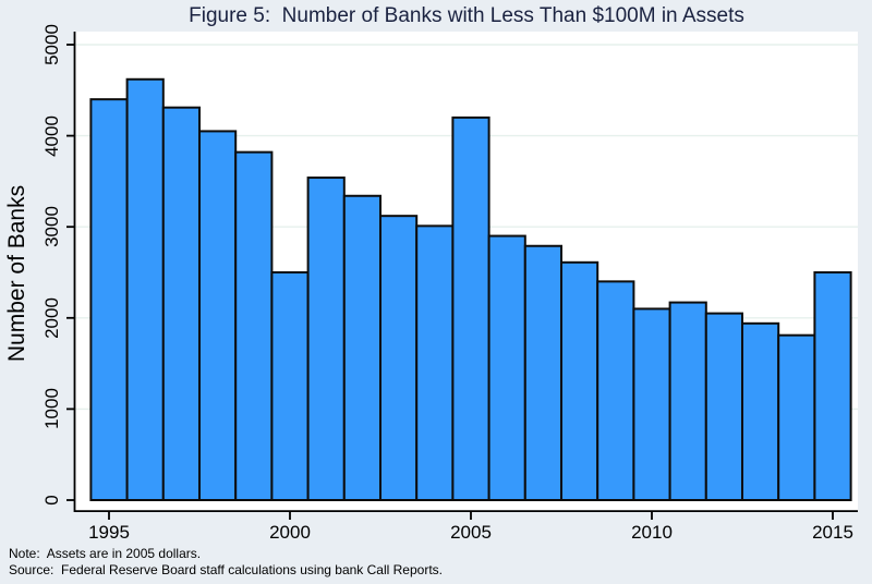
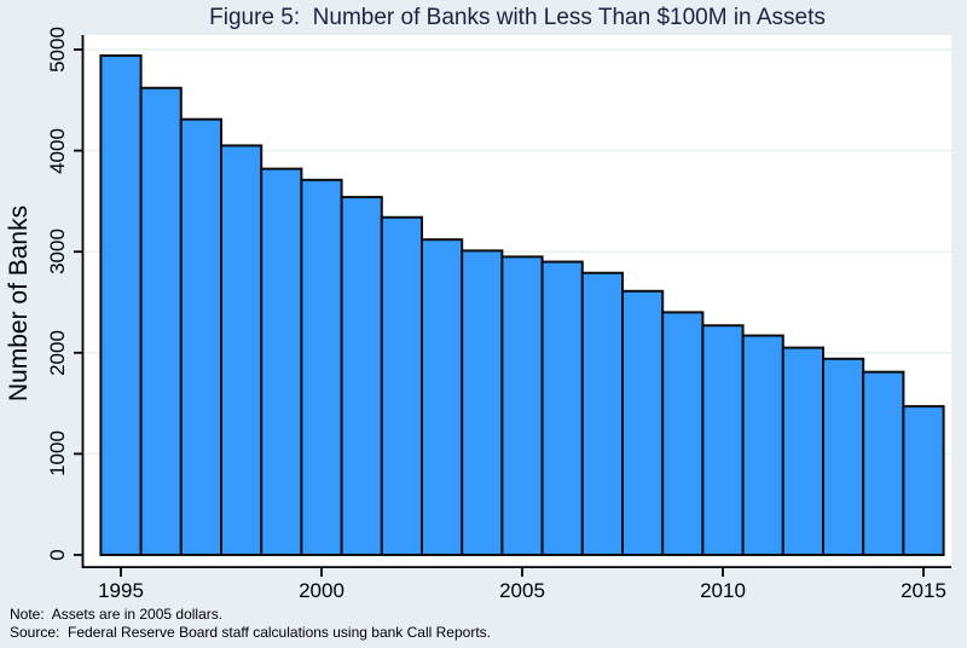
1995: 4400 -> 4900
2000: 2500 -> 3700
2005: 4200 -> 3000
2010: 2100 -> 2300
2015: 2500 -> 1500
